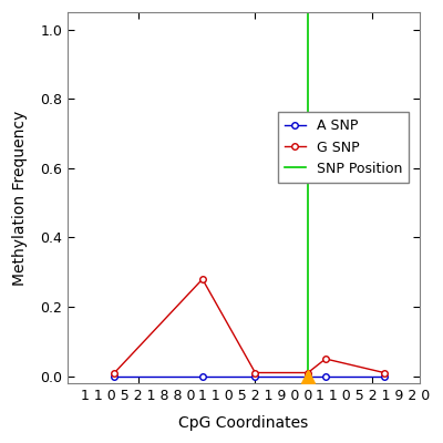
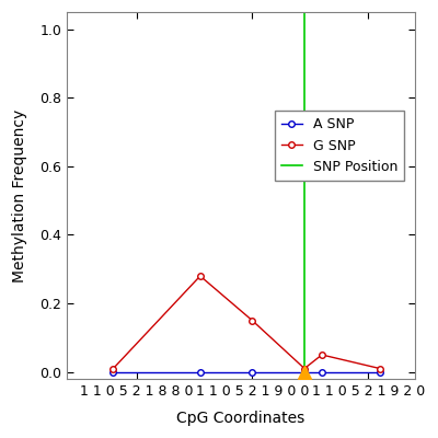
G SNP/1 1 0 5 2 1 9 0 0: 0.01 -> 0.15
